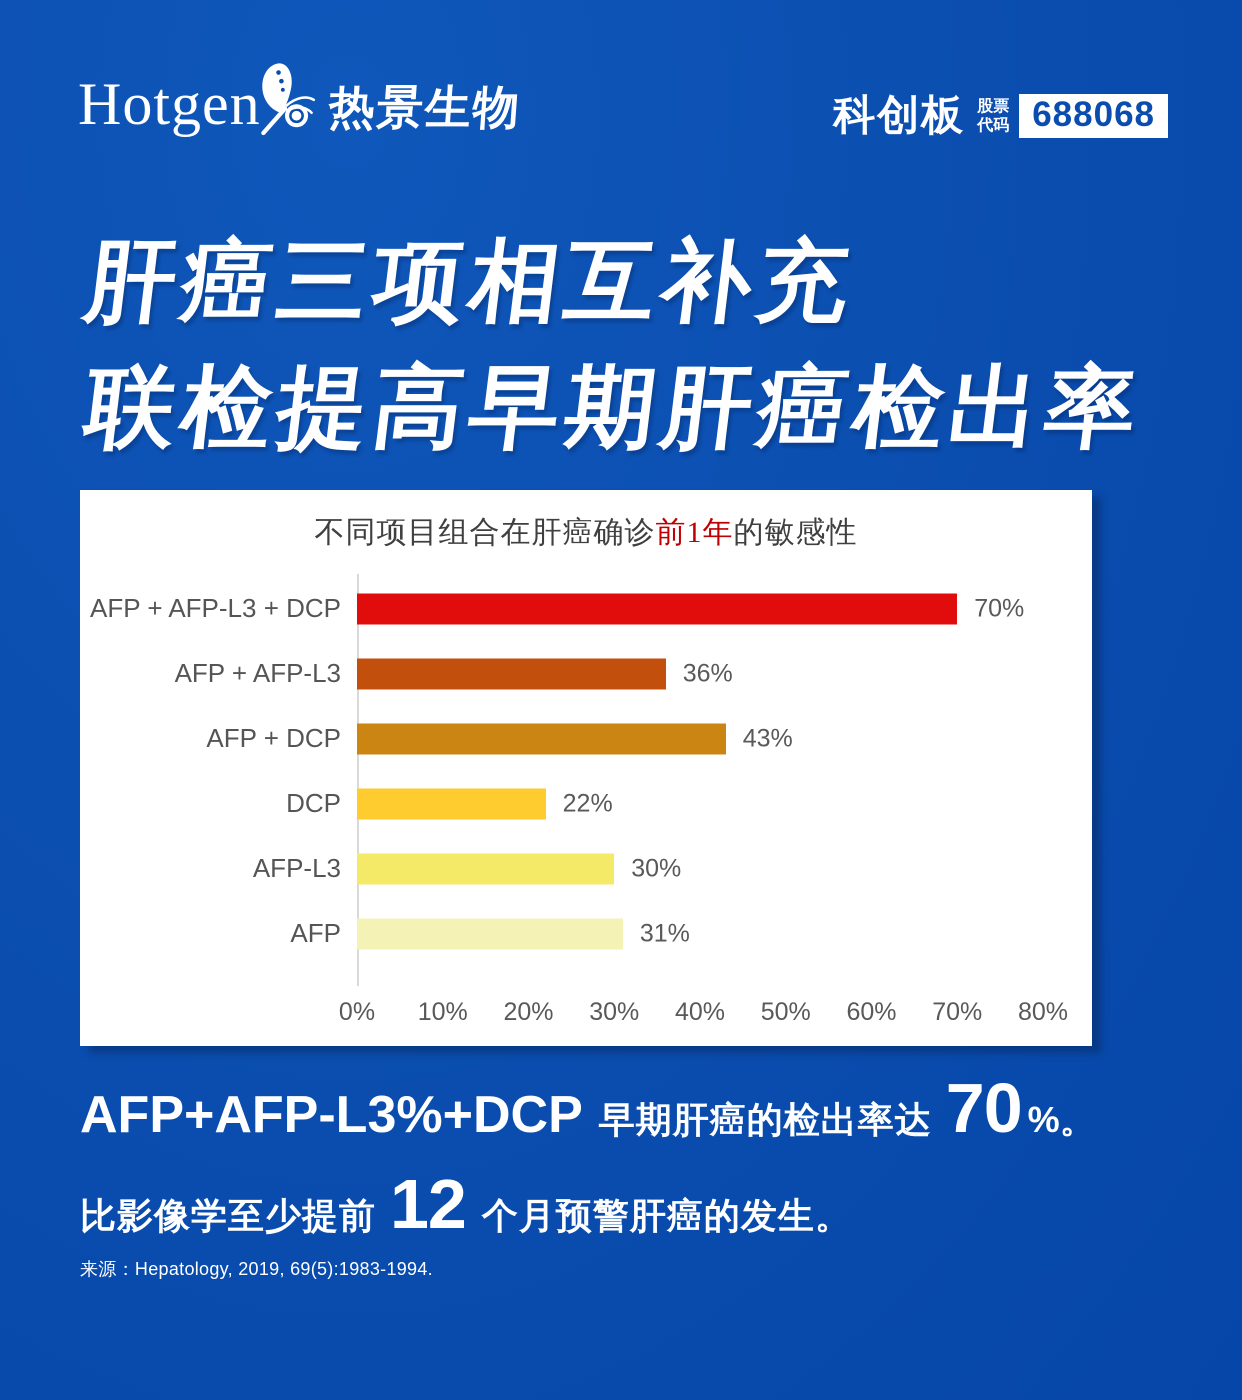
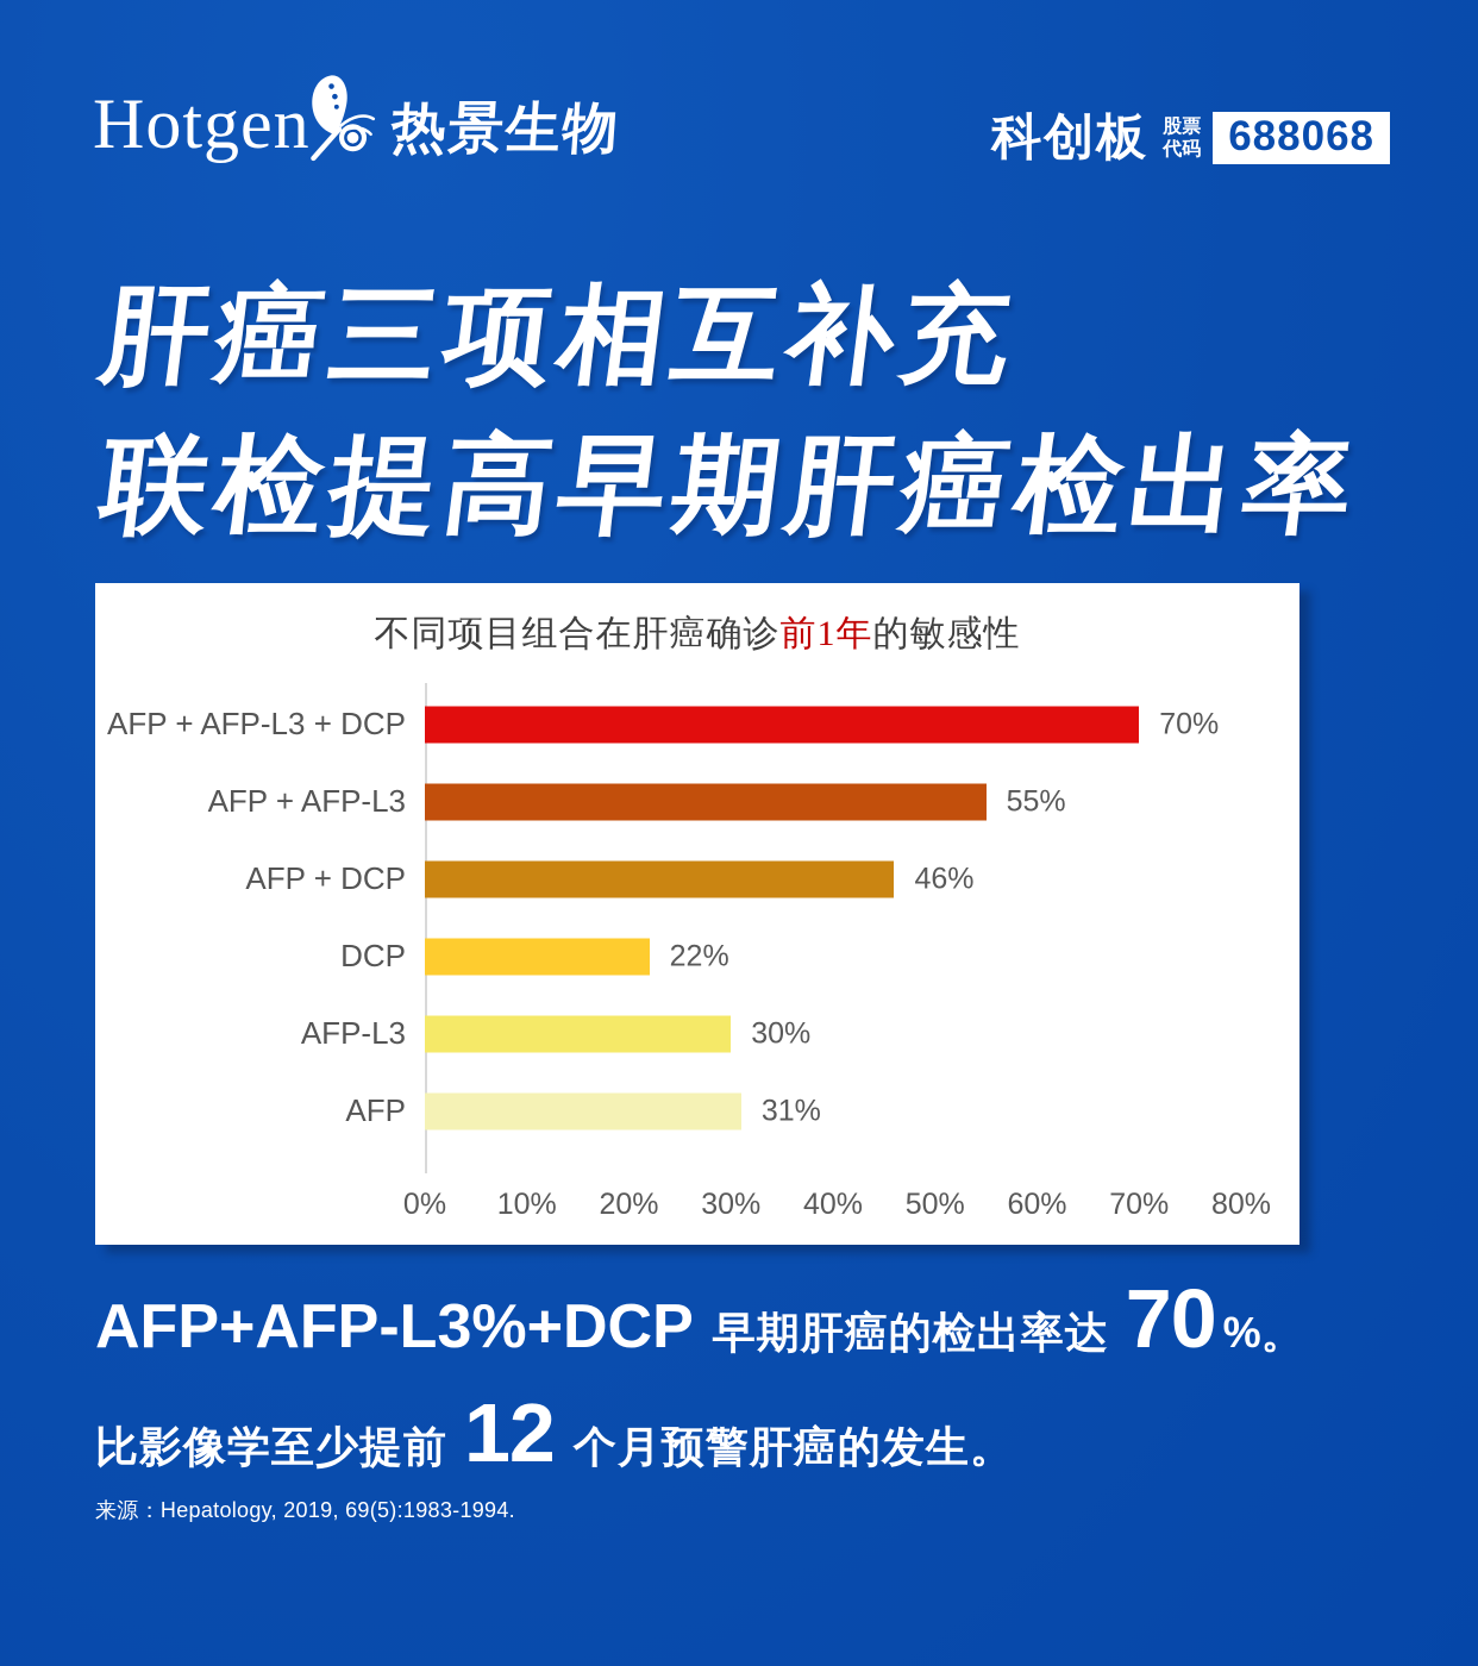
AFP + AFP-L3: 36% -> 55%
AFP + DCP: 43% -> 46%
